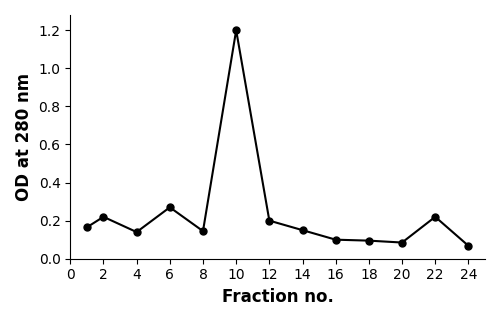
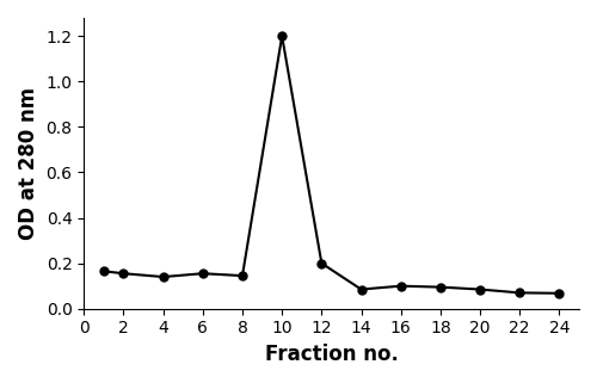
2: 0.22 -> 0.15
6: 0.27 -> 0.15
14: 0.15 -> 0.09
22: 0.22 -> 0.07
